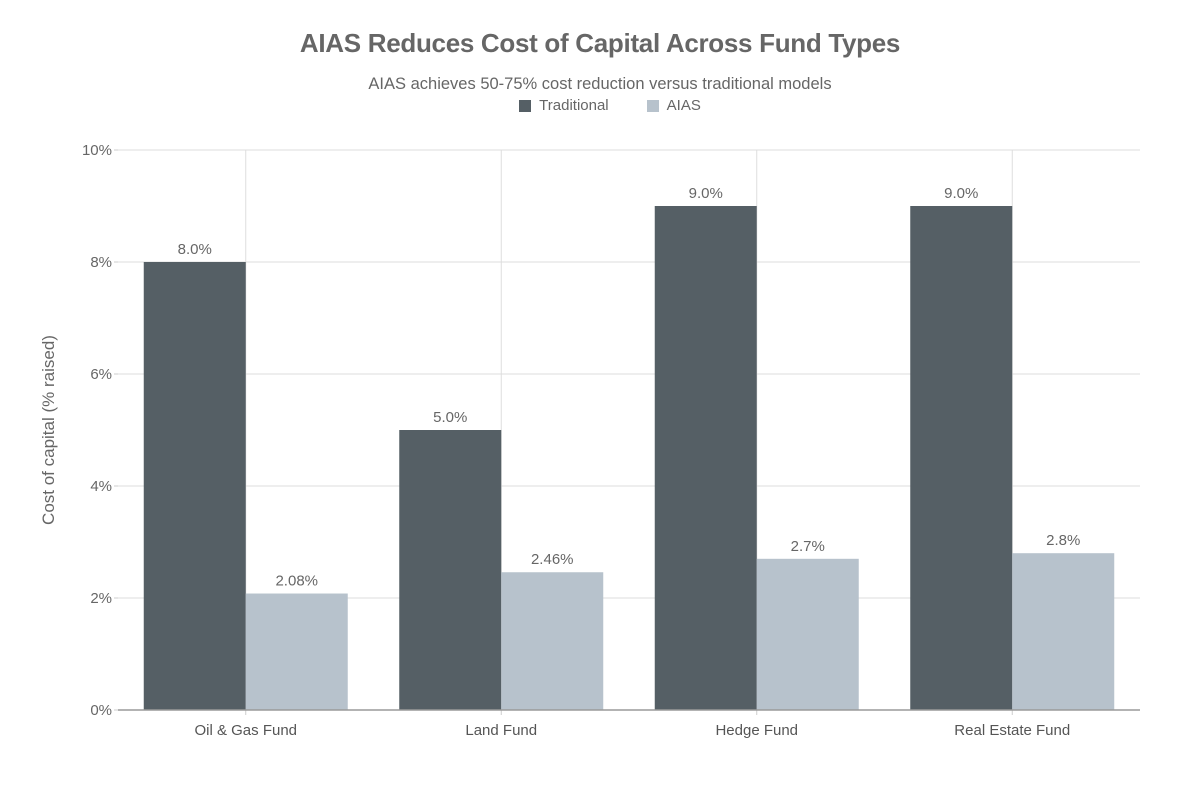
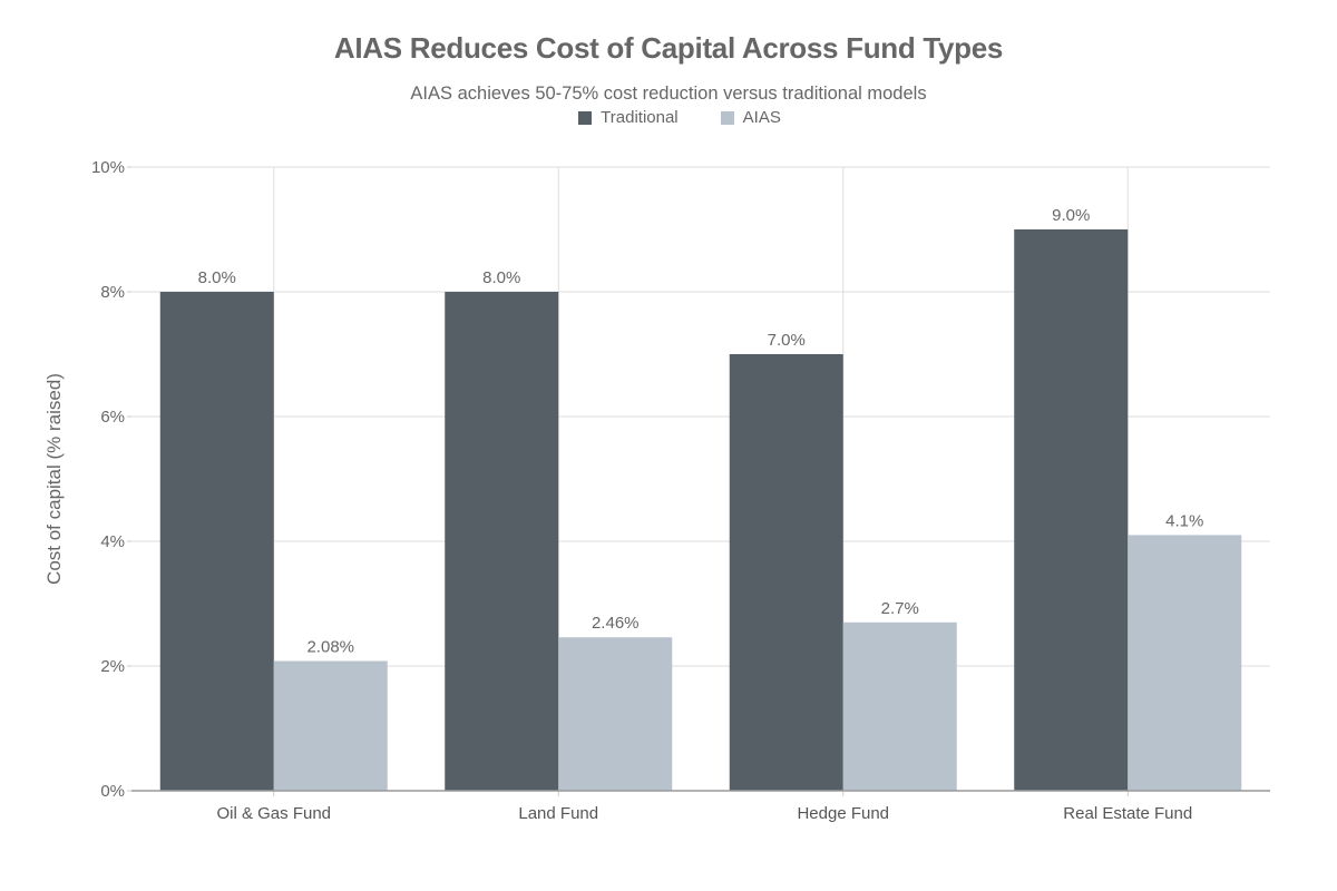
Traditional/Land Fund: 5.0% -> 8.0%
Traditional/Hedge Fund: 9.0% -> 7.0%
AIAS/Real Estate Fund: 2.8% -> 4.1%
